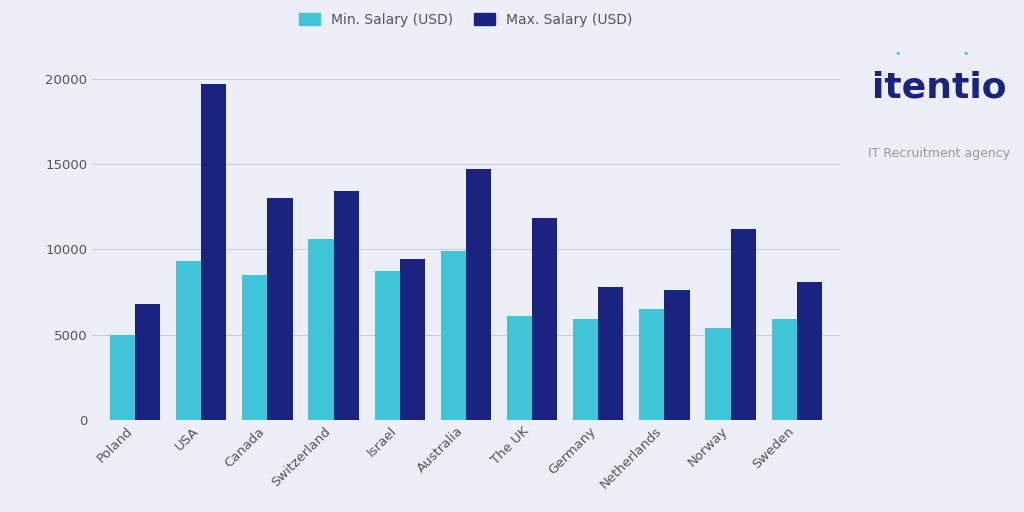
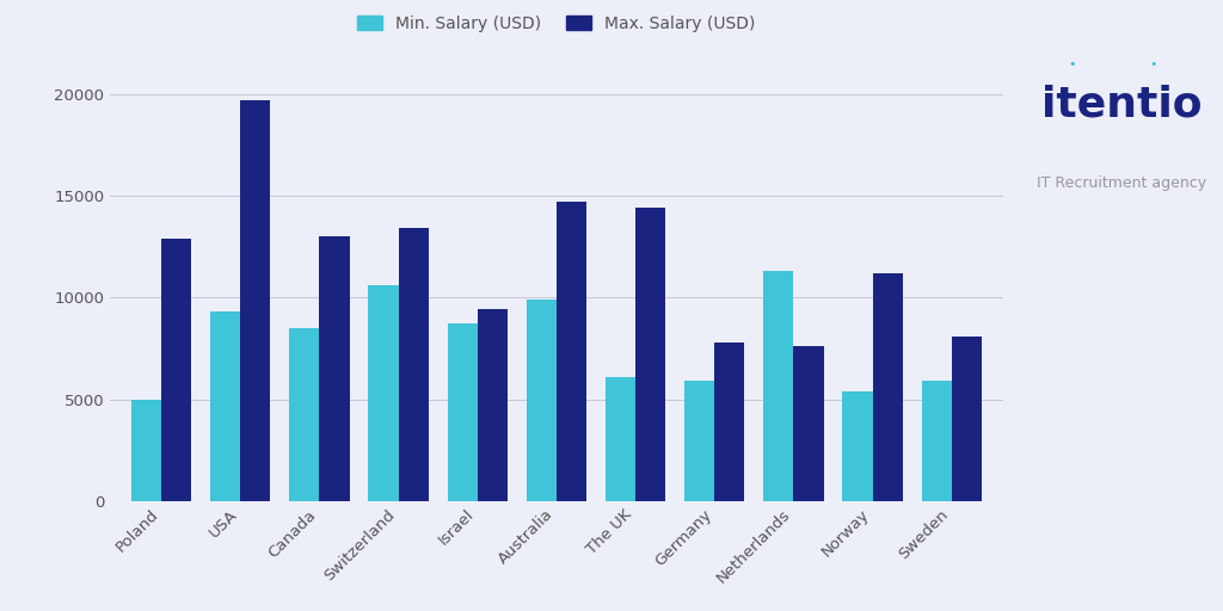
Max. Salary (USD)/Poland: 6800 -> 12900
Max. Salary (USD)/The UK: 11800 -> 14400
Min. Salary (USD)/Netherlands: 6500 -> 11300
